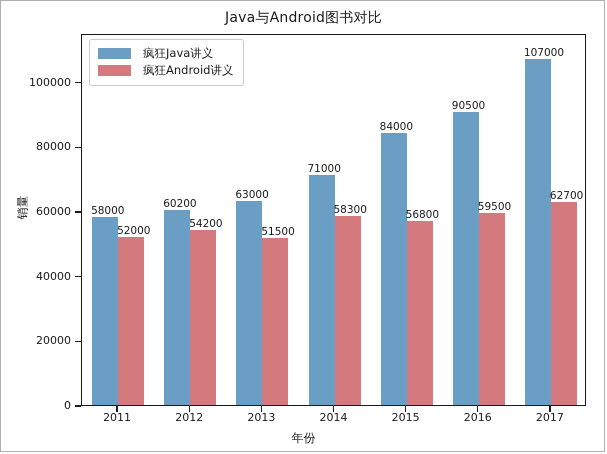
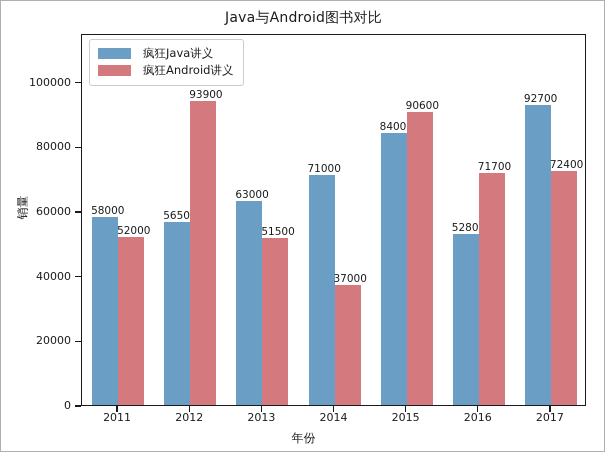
疯狂Java讲义/2012: 60200 -> 56500
疯狂Android讲义/2012: 54200 -> 93900
疯狂Android讲义/2014: 58300 -> 37000
疯狂Android讲义/2015: 56800 -> 90600
疯狂Java讲义/2016: 90500 -> 52800
疯狂Android讲义/2016: 59500 -> 71700
疯狂Java讲义/2017: 107000 -> 92700
疯狂Android讲义/2017: 62700 -> 72400
